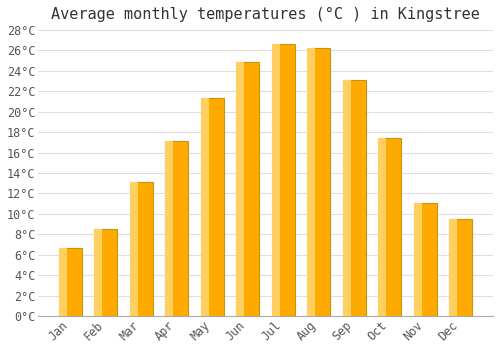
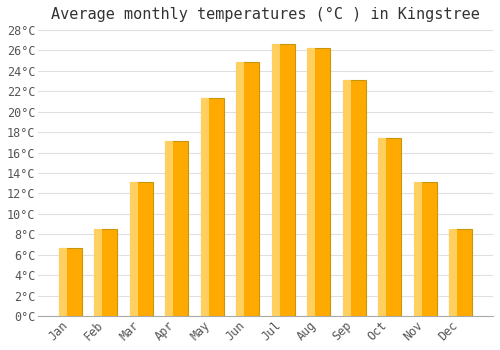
Nov: 11.1°C -> 13.1°C
Dec: 9.5°C -> 8.5°C
